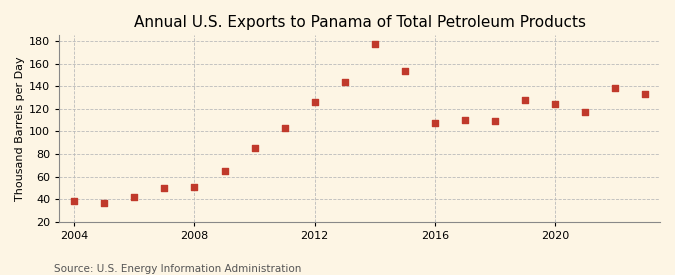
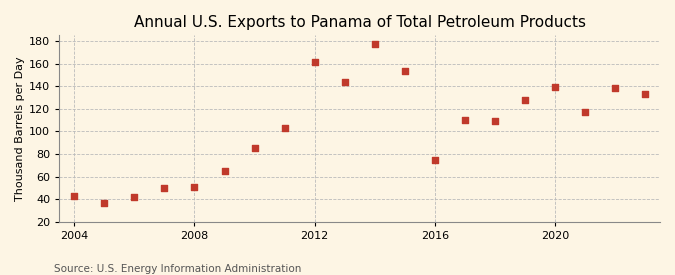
2004: 38 -> 43
2012: 126 -> 161
2016: 107 -> 75
2020: 124 -> 139
